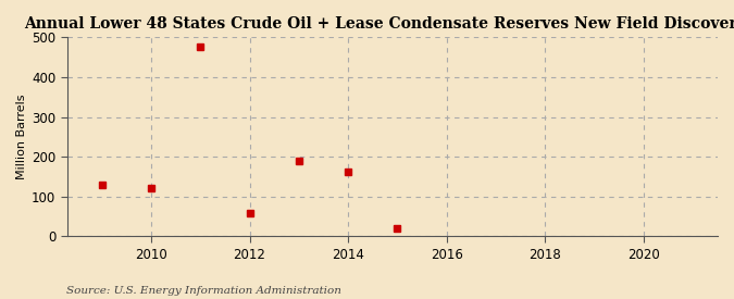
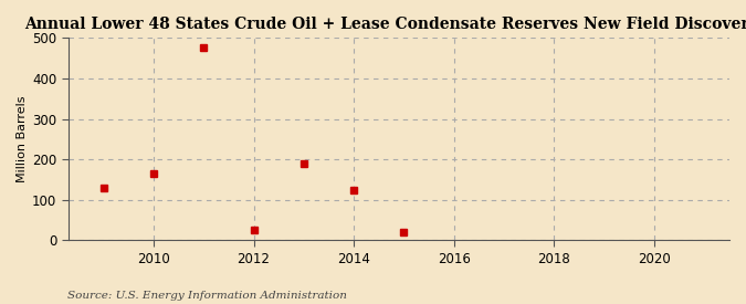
2010: 120 -> 165
2012: 57 -> 25
2014: 162 -> 125
